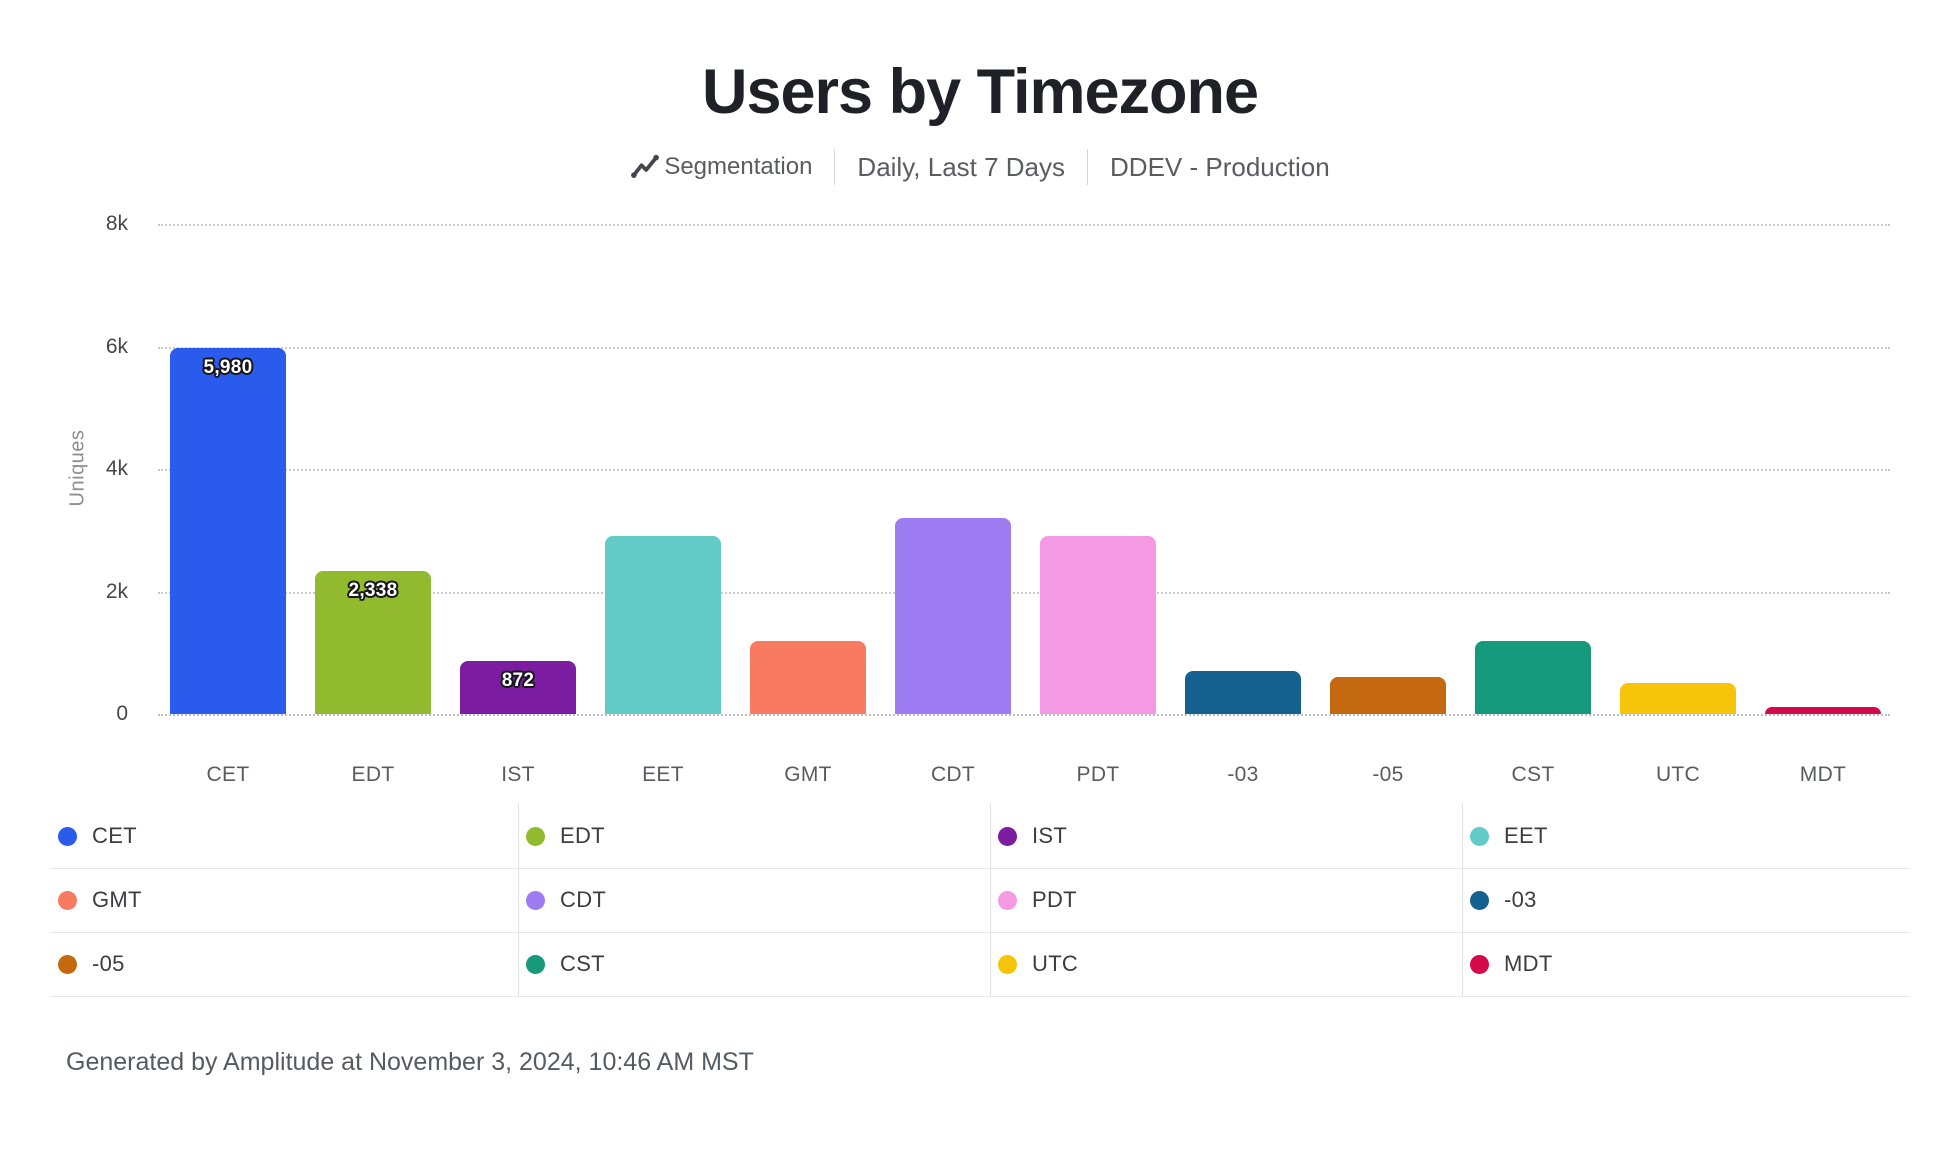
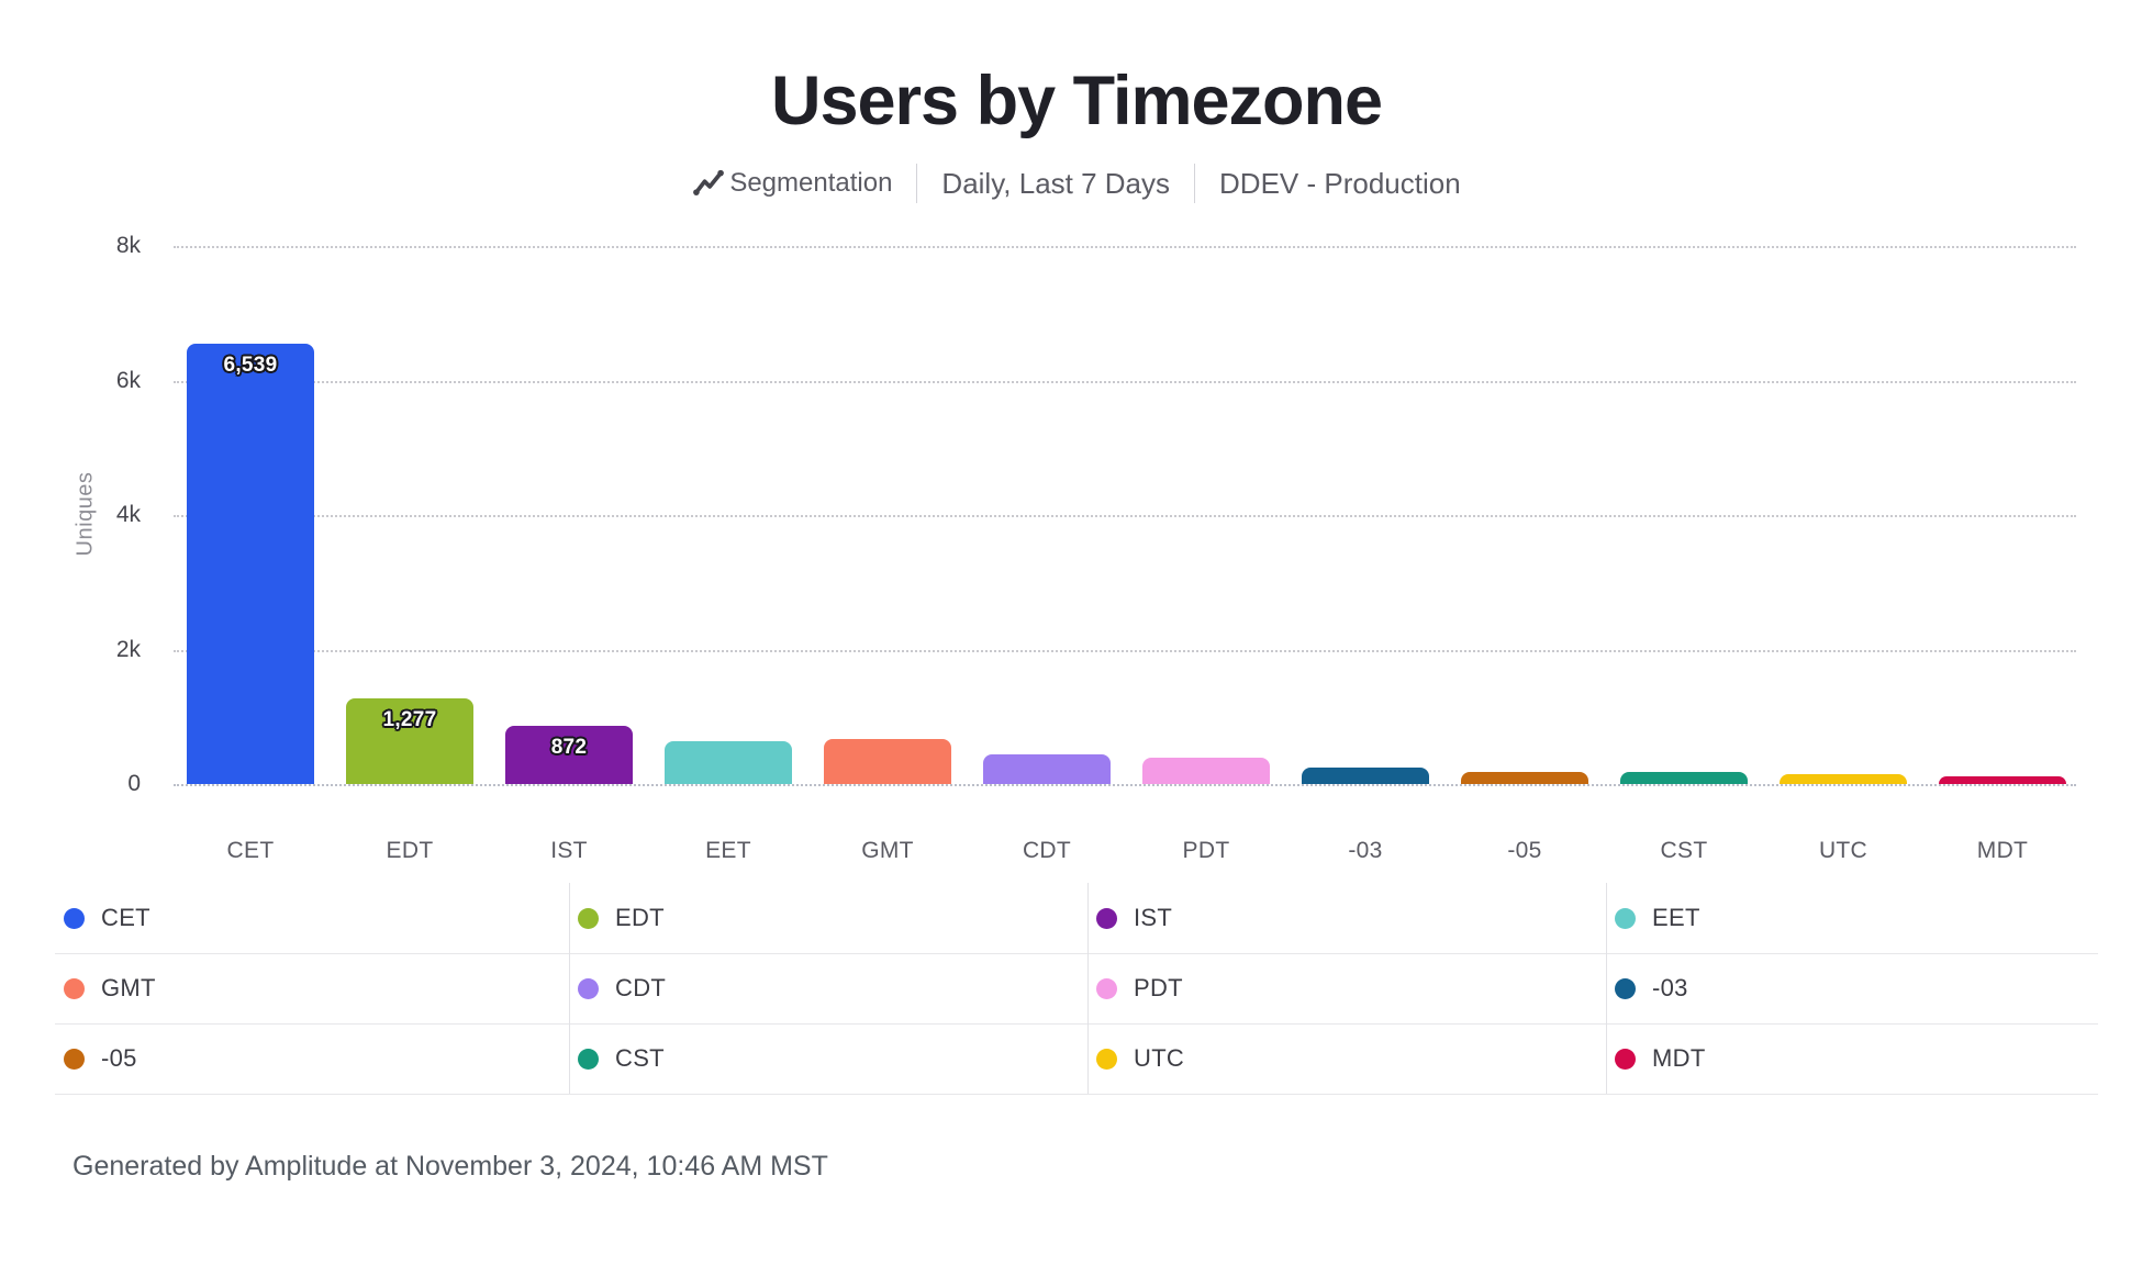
CET: 5,980 -> 6,539
EDT: 2,338 -> 1,277
EET: 2.9k -> 0.6k
GMT: 1.2k -> 0.7k
CDT: 3.2k -> 0.4k
PDT: 2.9k -> 0.4k
-03: 0.7k -> 0.2k
-05: 0.6k -> 0.2k
CST: 1.2k -> 0.2k
UTC: 0.5k -> 0.1k
